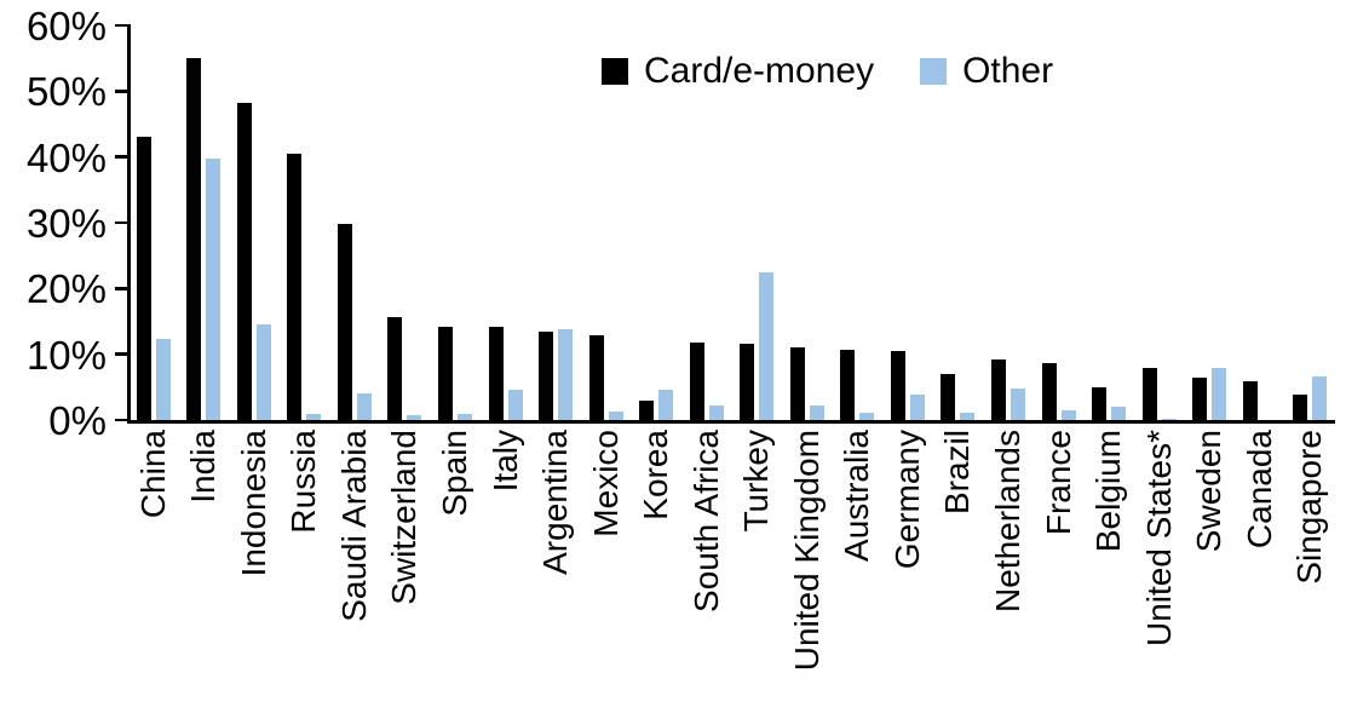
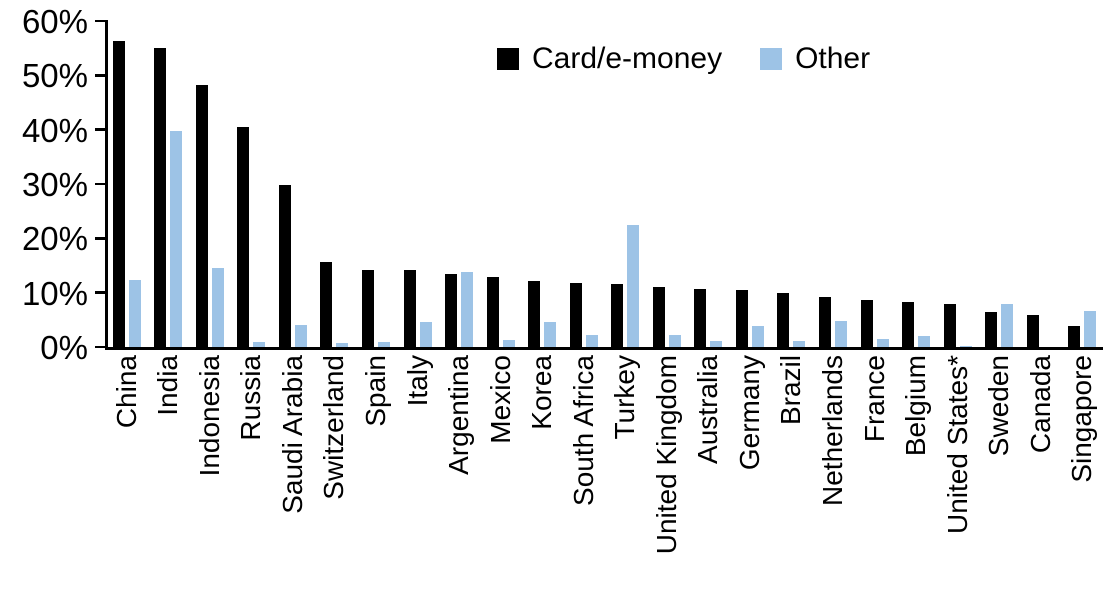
Card/e-money/China: 43% -> 56%
Card/e-money/Korea: 3% -> 12%
Card/e-money/Brazil: 7% -> 10%
Card/e-money/Belgium: 5% -> 8%
